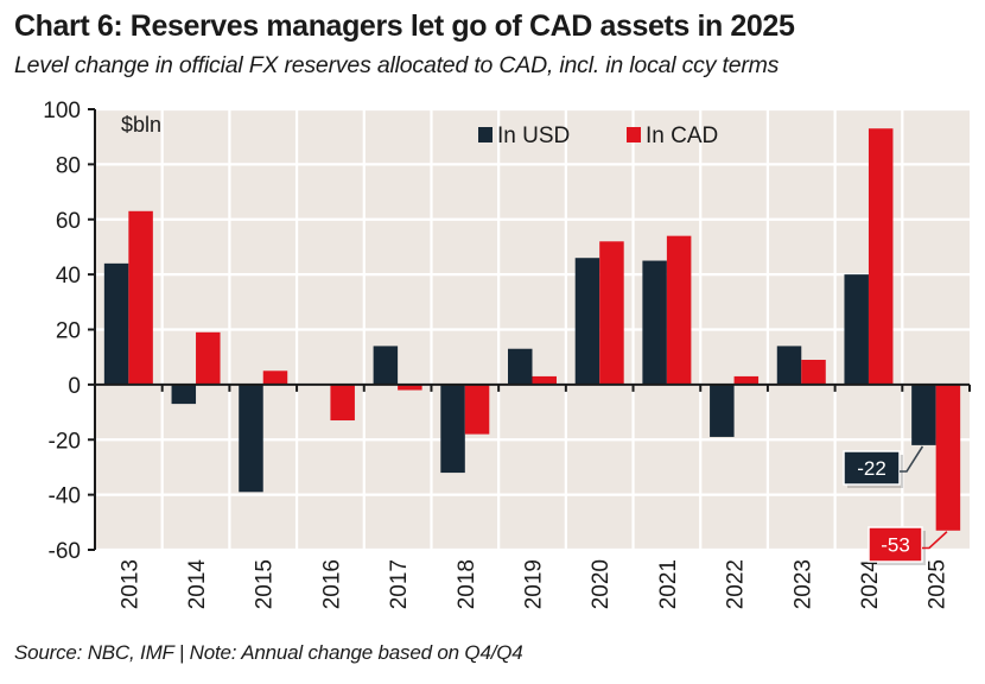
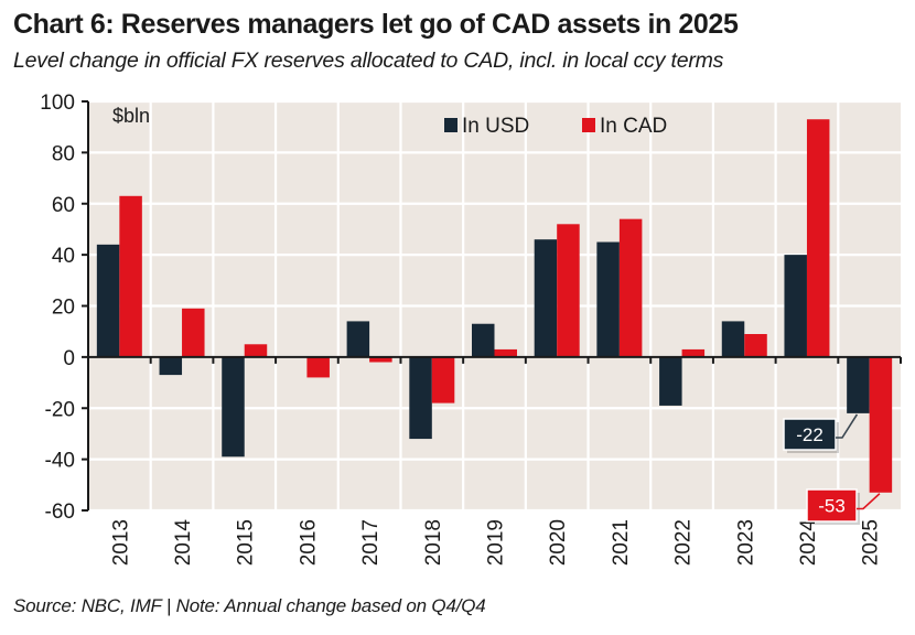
In CAD/2016: -13 -> -8
